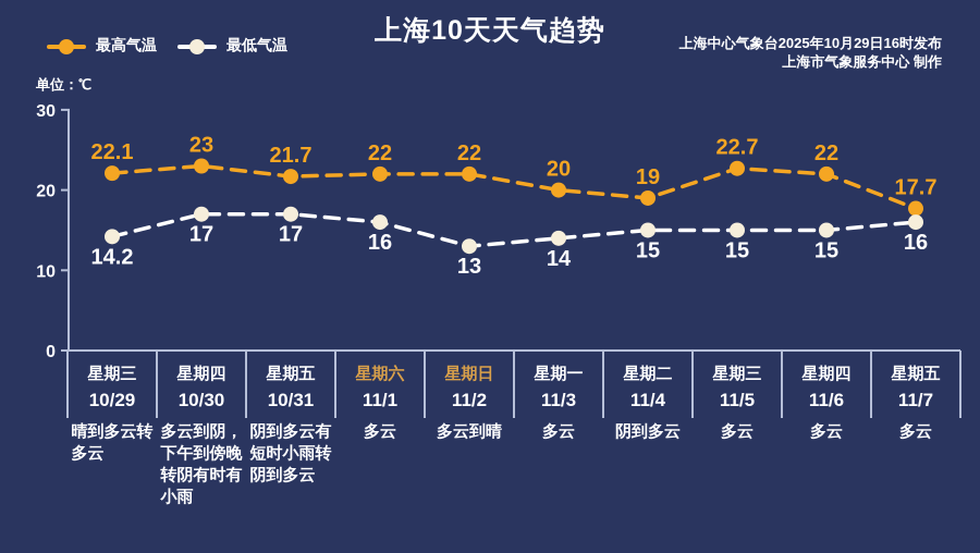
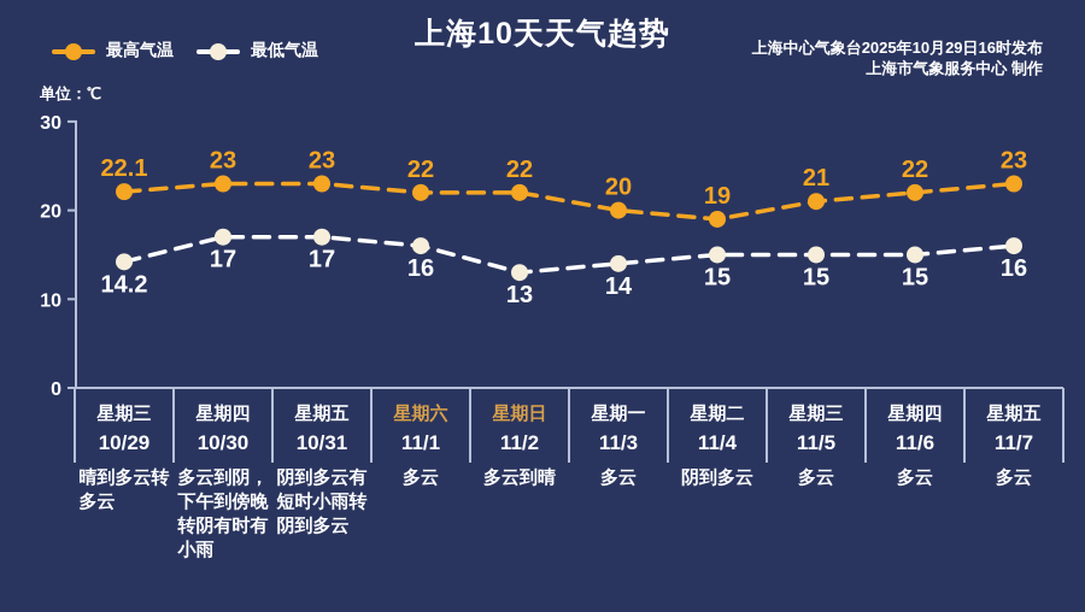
最高气温/10/31: 21.7 -> 23
最高气温/11/5: 22.7 -> 21
最高气温/11/7: 17.7 -> 23
